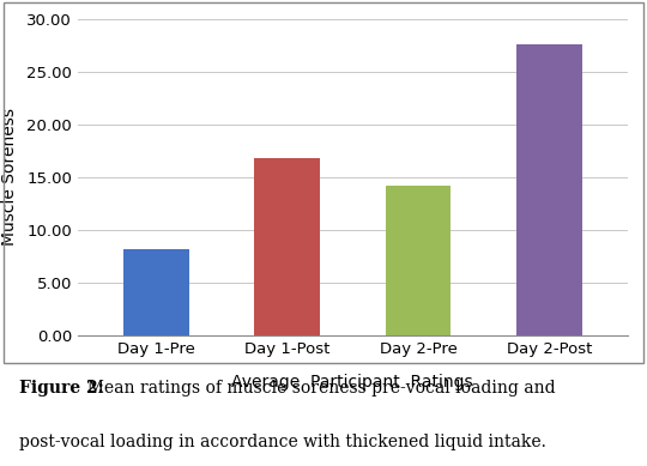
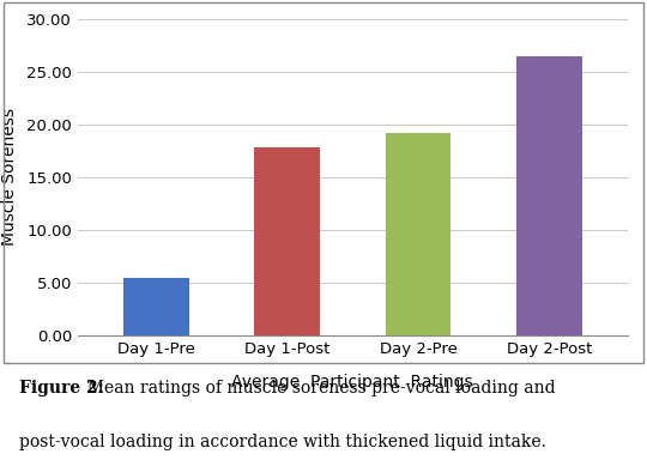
Day 1-Pre: 8.2 -> 5.4
Day 1-Post: 16.8 -> 17.9
Day 2-Pre: 14.2 -> 19.2
Day 2-Post: 27.6 -> 26.4
